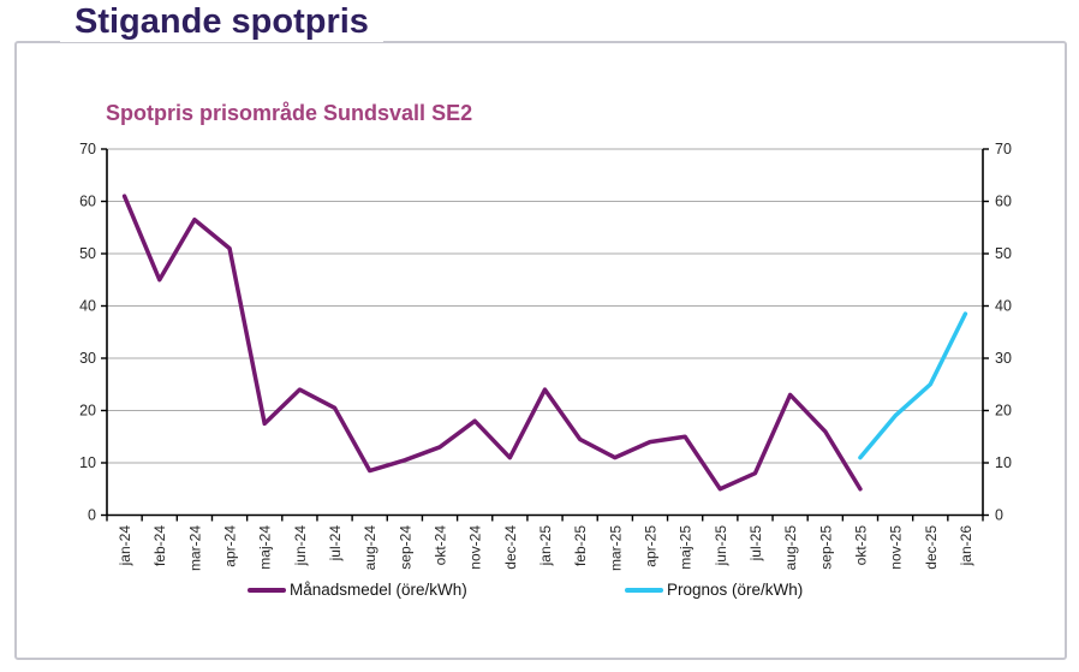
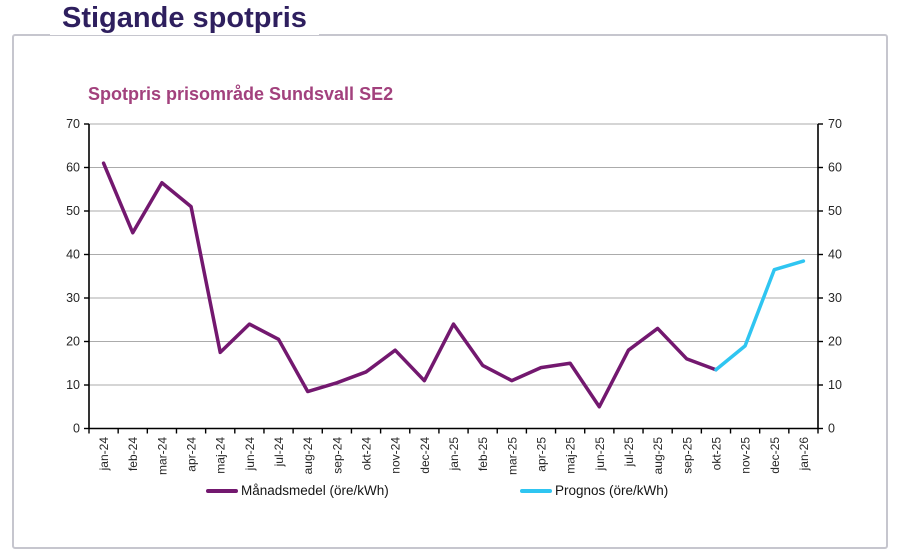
Månadsmedel (öre/kWh)/jul-25: 8 -> 18
Månadsmedel (öre/kWh)/okt-25: 5 -> 14
Prognos (öre/kWh)/okt-25: 11 -> 14
Prognos (öre/kWh)/dec-25: 25 -> 36
